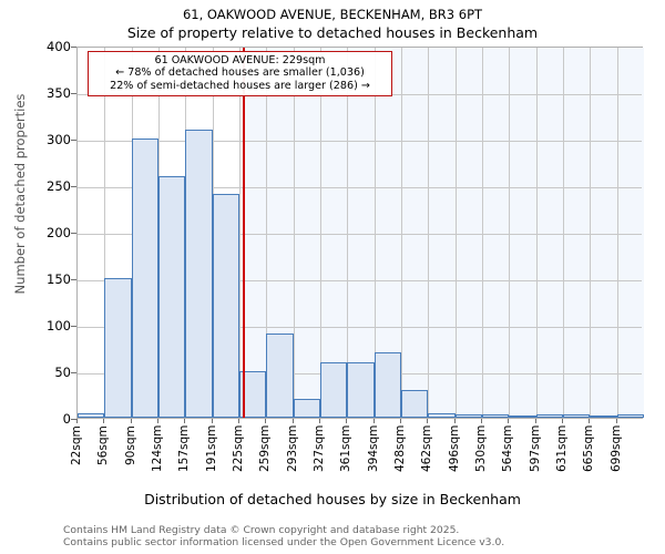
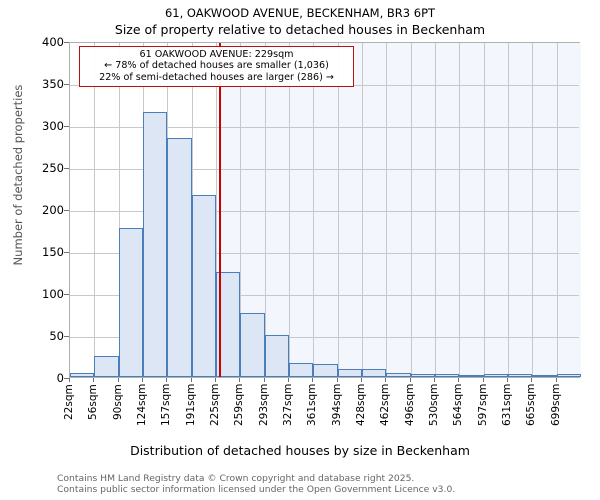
56sqm: 150 -> 20
90sqm: 300 -> 180
124sqm: 260 -> 320
157sqm: 310 -> 280
191sqm: 240 -> 220
225sqm: 50 -> 120
259sqm: 90 -> 80
293sqm: 20 -> 50
327sqm: 60 -> 20
361sqm: 60 -> 20
394sqm: 70 -> 10
428sqm: 30 -> 10
